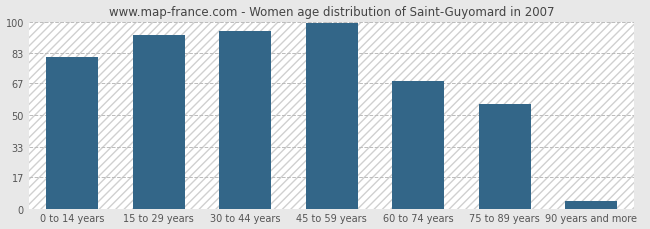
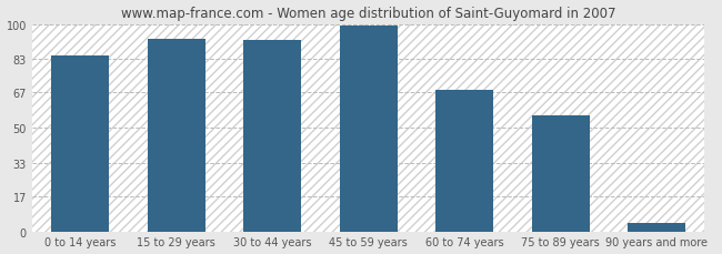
0 to 14 years: 81 -> 85
30 to 44 years: 95 -> 92
